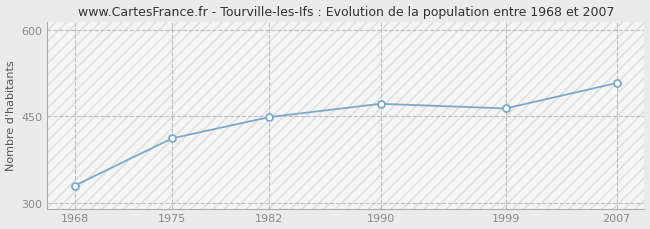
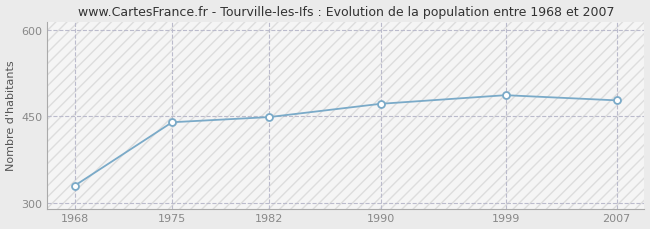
1975: 412 -> 440
1999: 464 -> 487
2007: 508 -> 478
